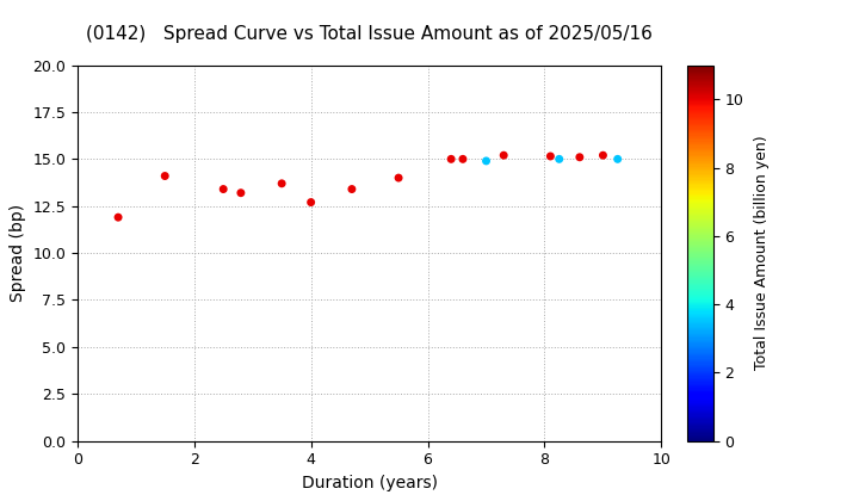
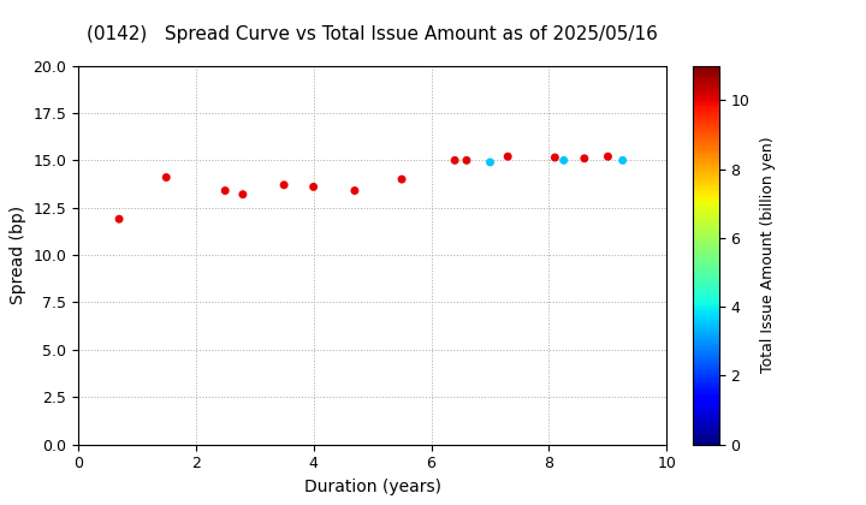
4: 12.7 -> 13.6
